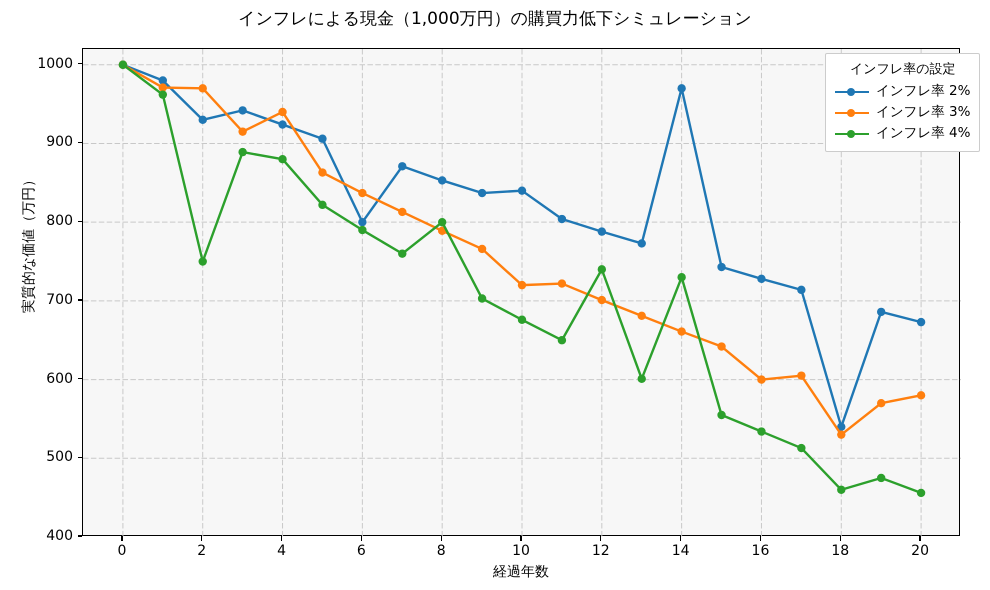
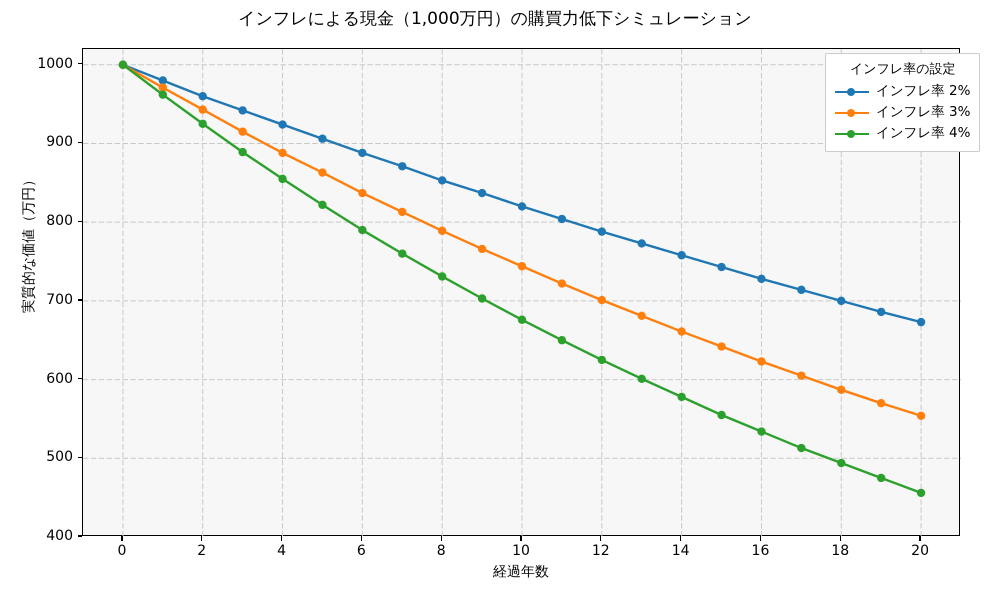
インフレ率 2%/2: 930 -> 960
インフレ率 3%/2: 970 -> 940
インフレ率 4%/2: 750 -> 920
インフレ率 3%/4: 940 -> 890
インフレ率 4%/4: 880 -> 860
インフレ率 2%/6: 800 -> 890
インフレ率 4%/8: 800 -> 730
インフレ率 2%/10: 840 -> 820
インフレ率 3%/10: 720 -> 740
インフレ率 4%/12: 740 -> 620
インフレ率 2%/14: 970 -> 760
インフレ率 4%/14: 730 -> 580
インフレ率 3%/16: 600 -> 620
インフレ率 2%/18: 540 -> 700
インフレ率 3%/18: 530 -> 590
インフレ率 4%/18: 460 -> 490
インフレ率 3%/20: 580 -> 550
